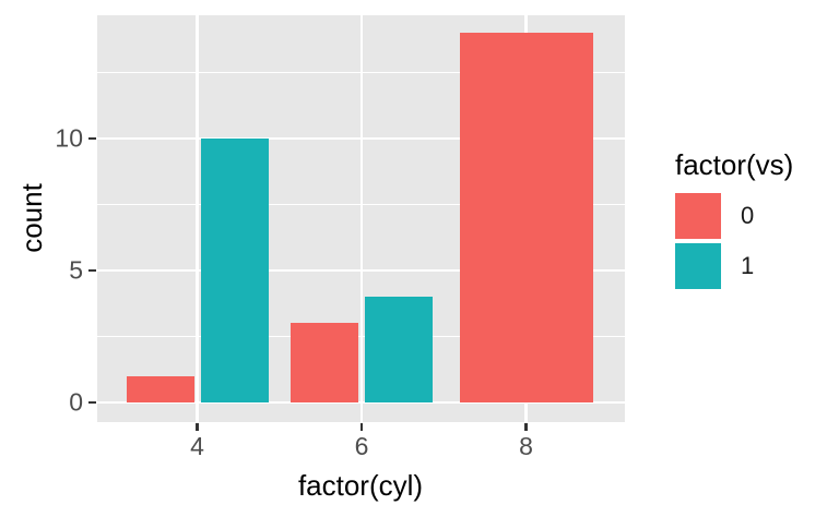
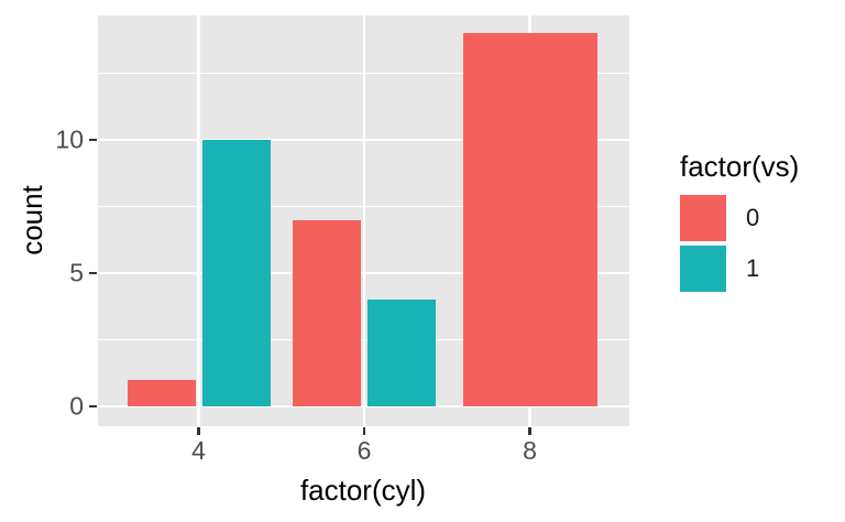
0/6: 3 -> 7
